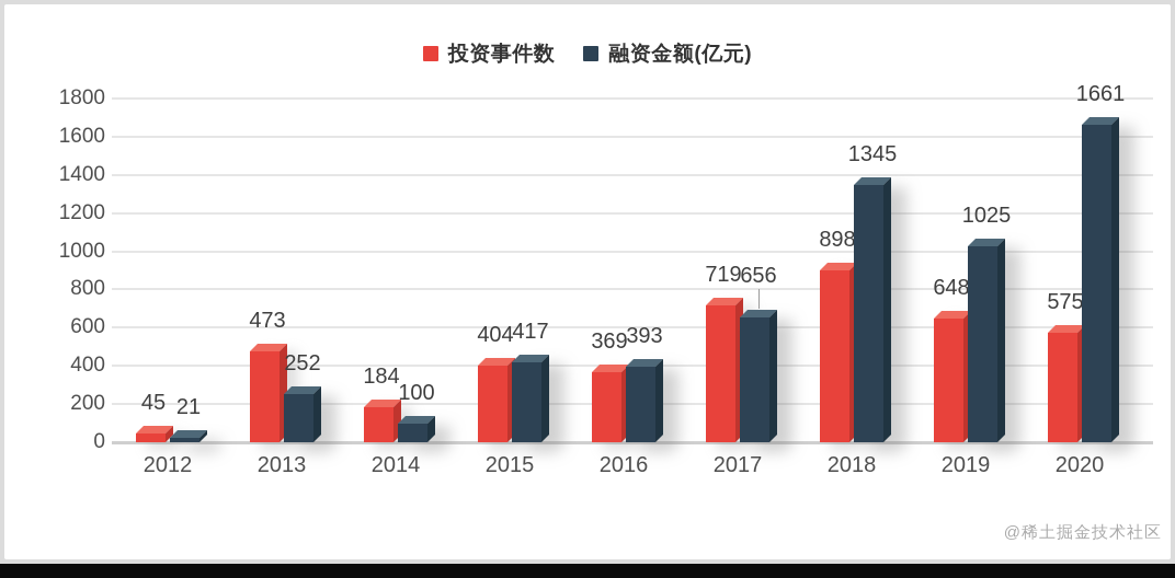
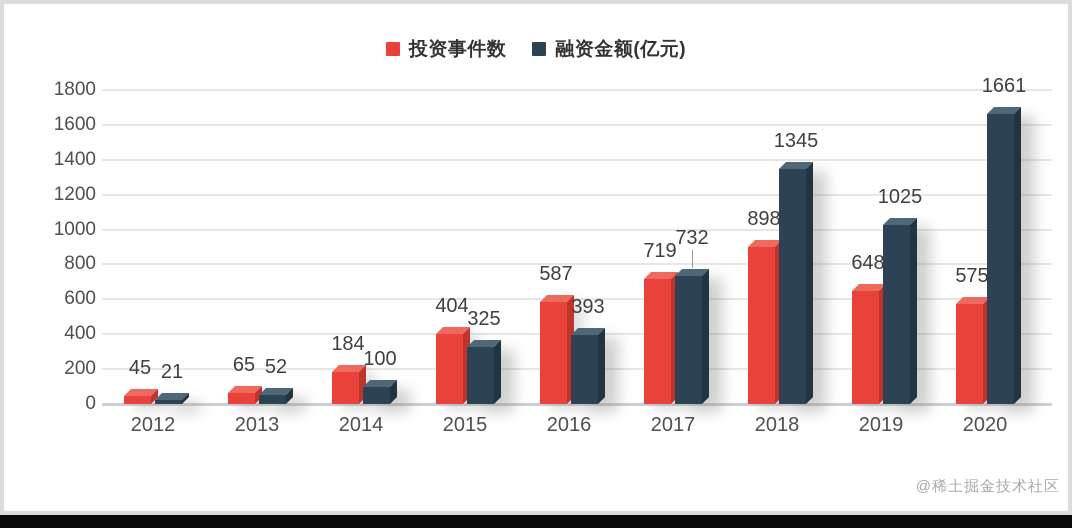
投资事件数/2013: 473 -> 65
融资金额(亿元)/2013: 252 -> 52
融资金额(亿元)/2015: 417 -> 325
投资事件数/2016: 369 -> 587
融资金额(亿元)/2017: 656 -> 732
